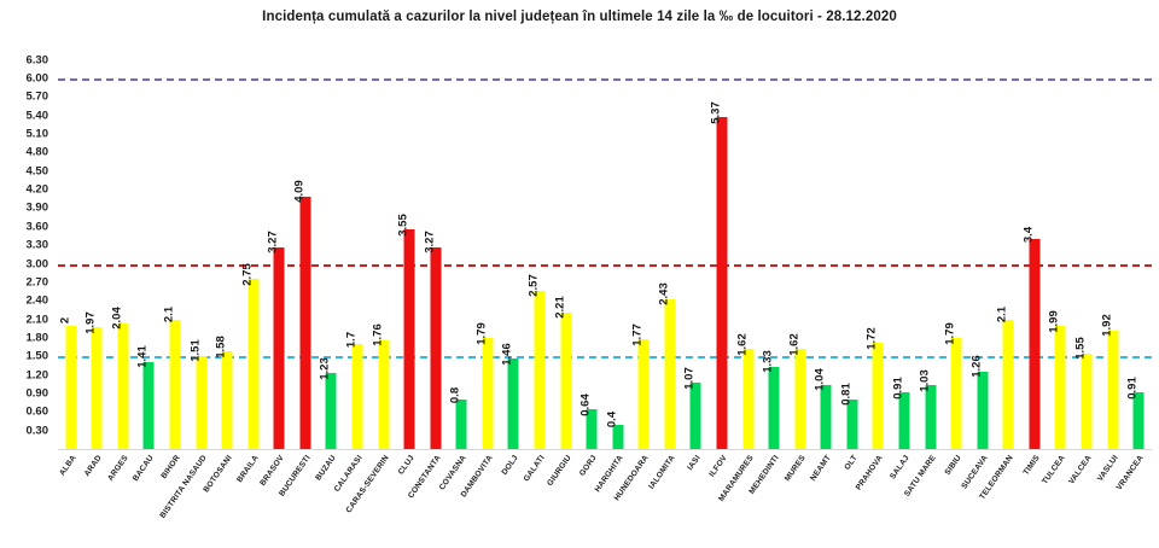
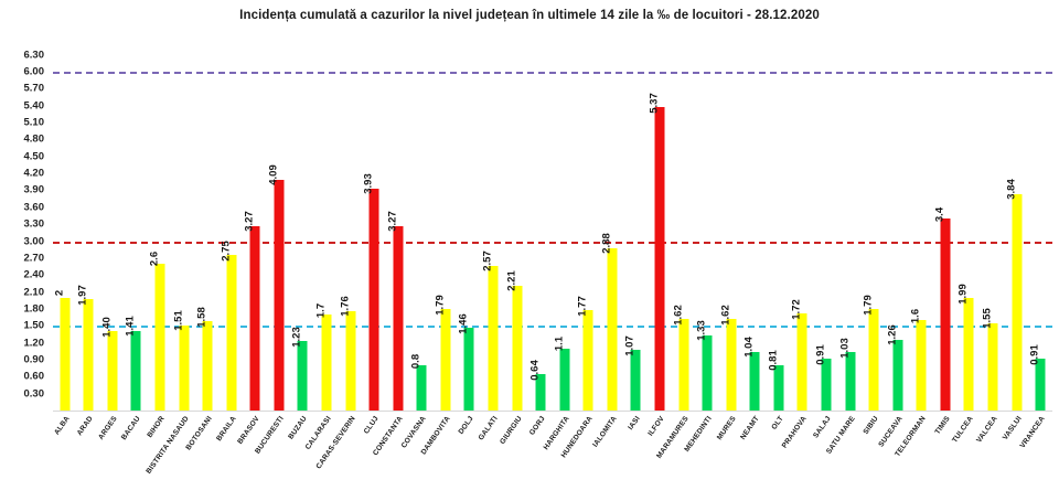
ARGES: 2.04 -> 1.40
BIHOR: 2.1 -> 2.6
CLUJ: 3.55 -> 3.93
HARGHITA: 0.4 -> 1.1
IALOMITA: 2.43 -> 2.88
TELEORMAN: 2.1 -> 1.6
VASLUI: 1.92 -> 3.84
